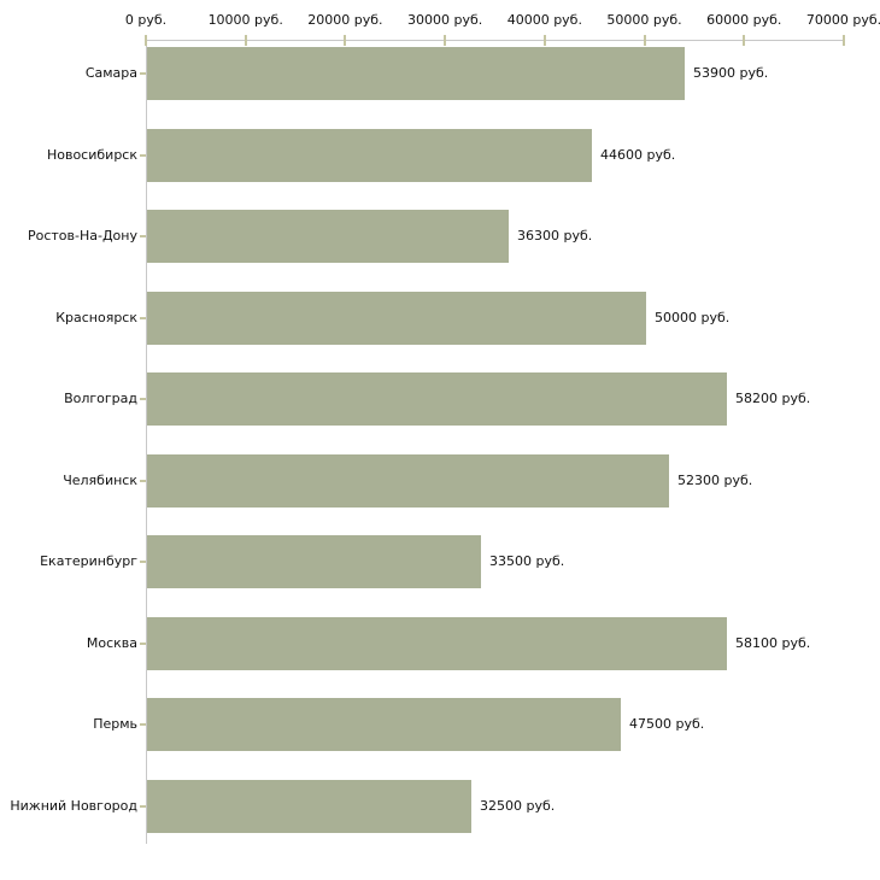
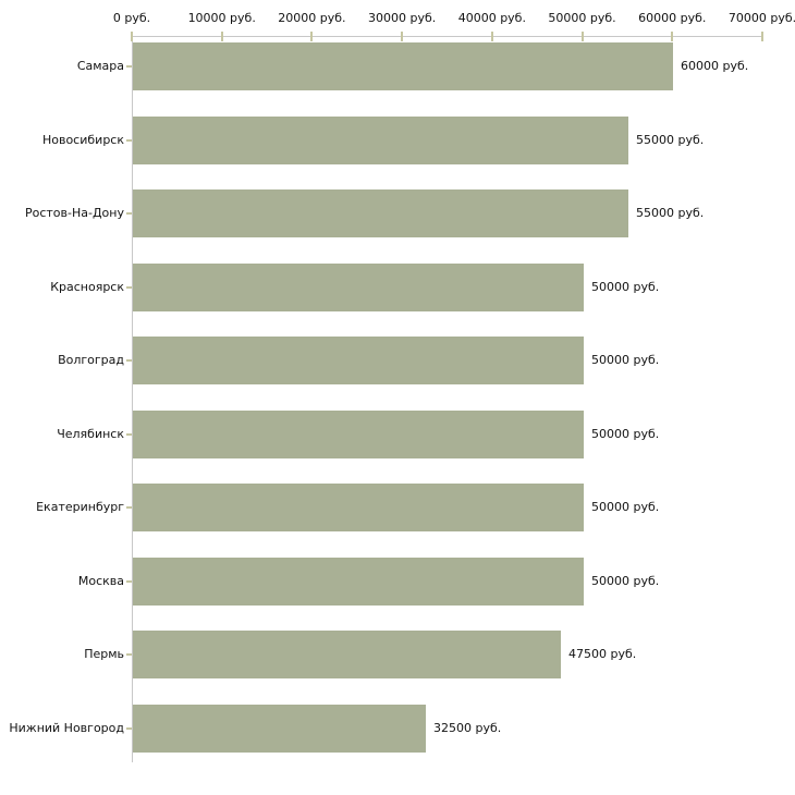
Самара: 53900 -> 60000
Новосибирск: 44600 -> 55000
Ростов-На-Дону: 36300 -> 55000
Волгоград: 58200 -> 50000
Челябинск: 52300 -> 50000
Екатеринбург: 33500 -> 50000
Москва: 58100 -> 50000
